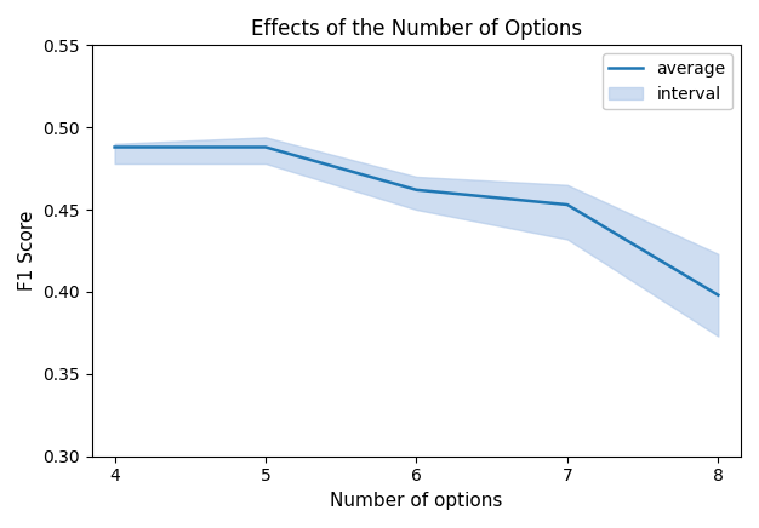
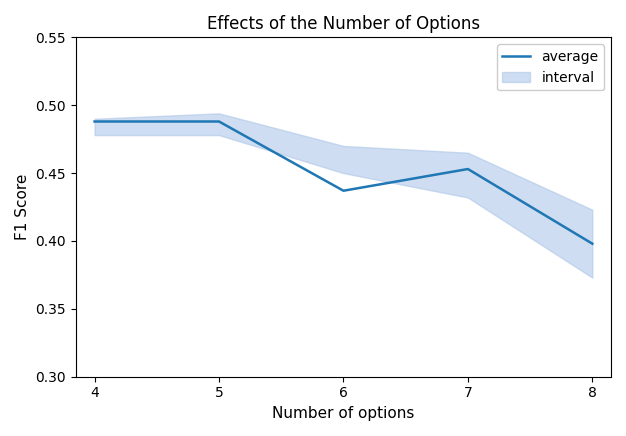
average/6: 0.462 -> 0.437
